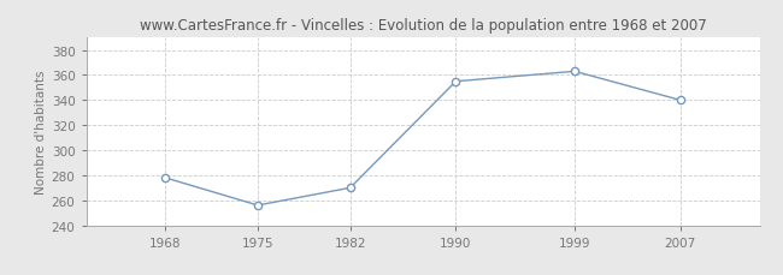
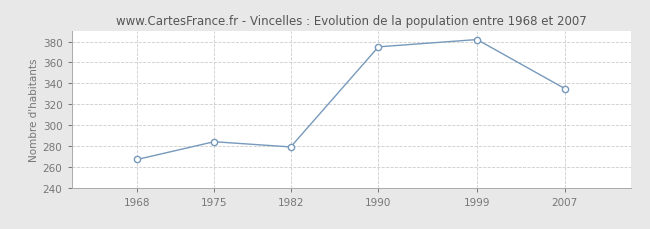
1968: 278 -> 267
1975: 256 -> 284
1982: 270 -> 279
1990: 355 -> 375
1999: 363 -> 382
2007: 340 -> 335
